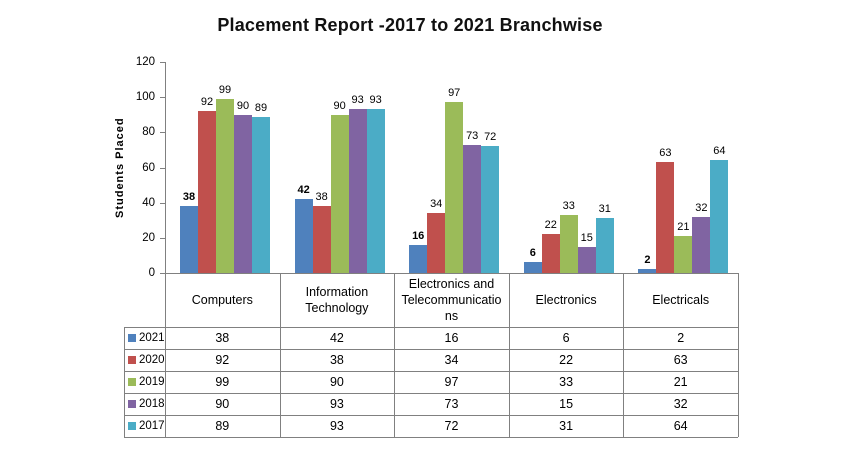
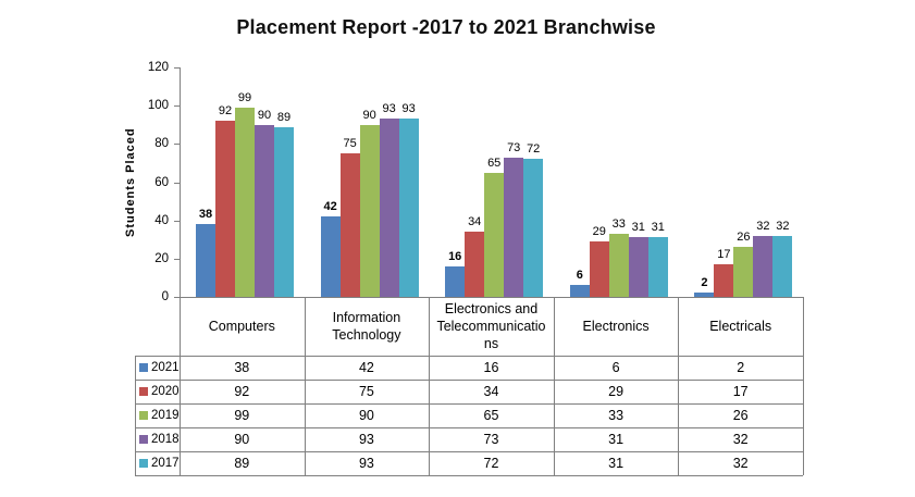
2020/Information Technology: 38 -> 75
2019/Electronics and Telecommunications: 97 -> 65
2020/Electronics: 22 -> 29
2018/Electronics: 15 -> 31
2020/Electricals: 63 -> 17
2019/Electricals: 21 -> 26
2017/Electricals: 64 -> 32
